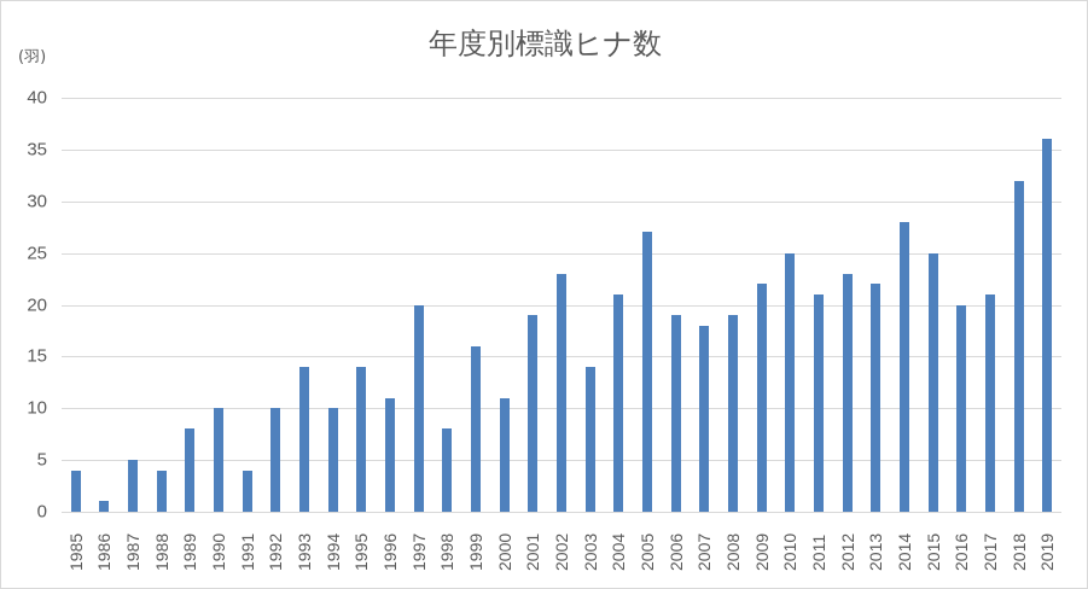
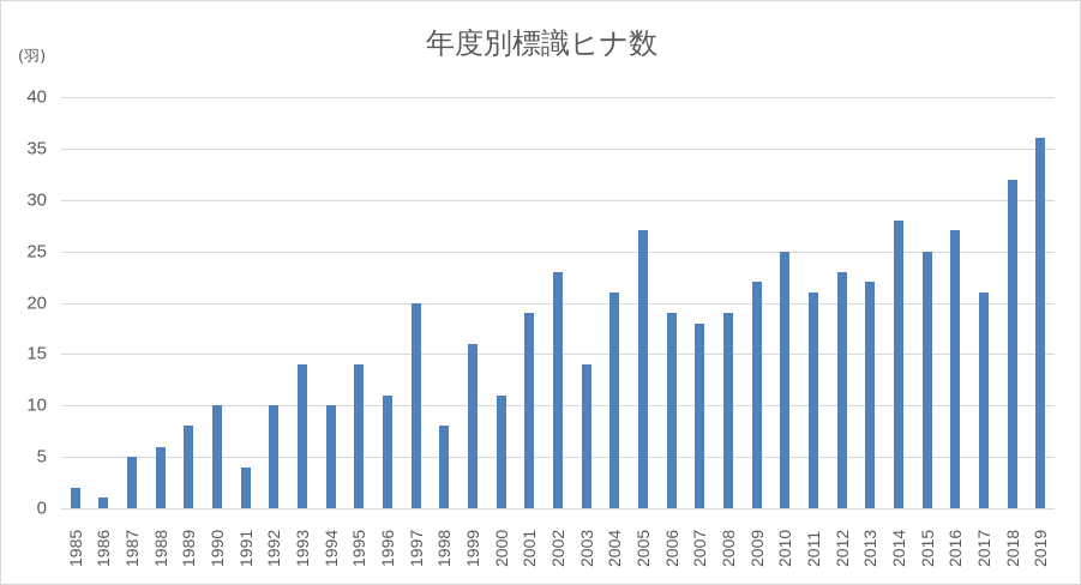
1985: 4 -> 2
1988: 4 -> 6
2016: 20 -> 27
